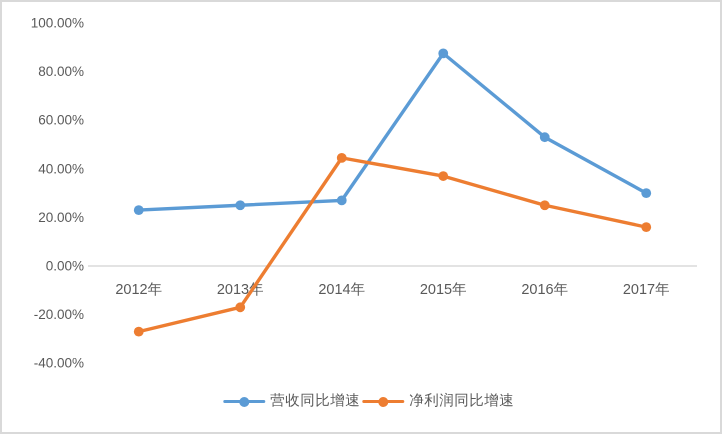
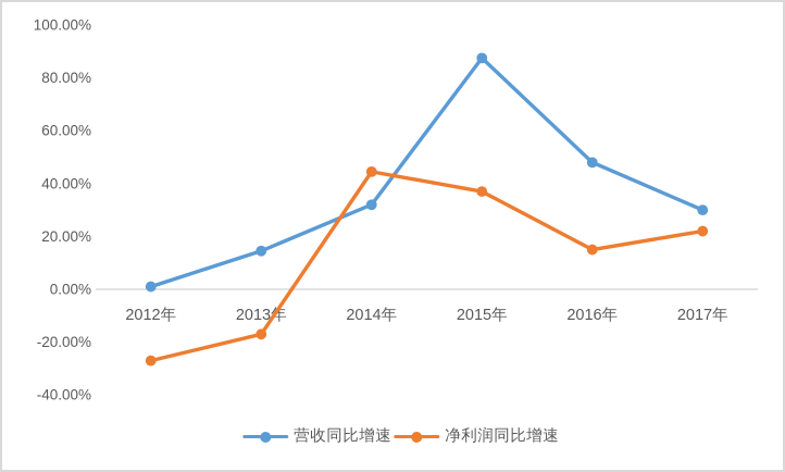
营收同比增速/2012年: 23% -> 1%
营收同比增速/2013年: 25% -> 14%
营收同比增速/2014年: 27% -> 32%
营收同比增速/2016年: 53% -> 48%
净利润同比增速/2016年: 25% -> 15%
净利润同比增速/2017年: 16% -> 22%
